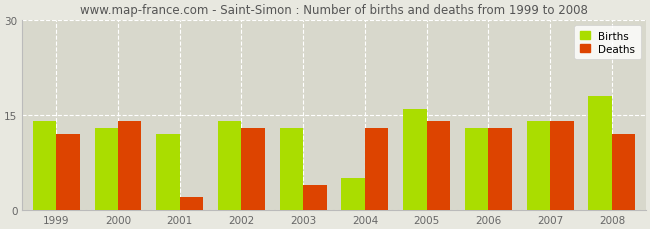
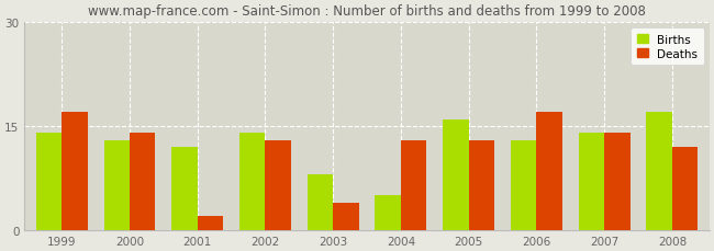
Deaths/1999: 12 -> 17
Births/2003: 13 -> 8
Deaths/2005: 14 -> 13
Deaths/2006: 13 -> 17
Births/2008: 18 -> 17
